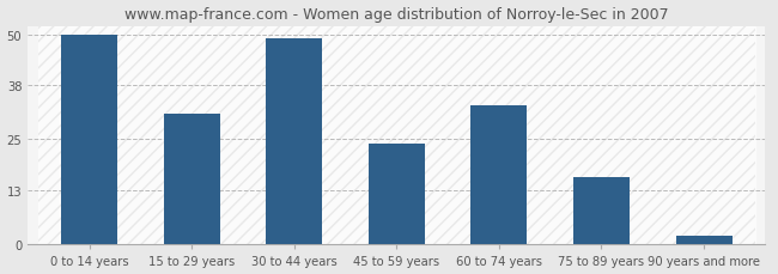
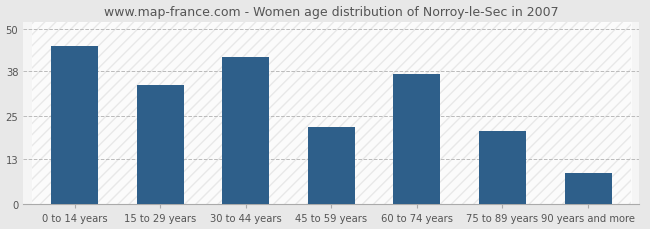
0 to 14 years: 50 -> 45
15 to 29 years: 31 -> 34
30 to 44 years: 49 -> 42
45 to 59 years: 24 -> 22
60 to 74 years: 33 -> 37
75 to 89 years: 16 -> 21
90 years and more: 2 -> 9
